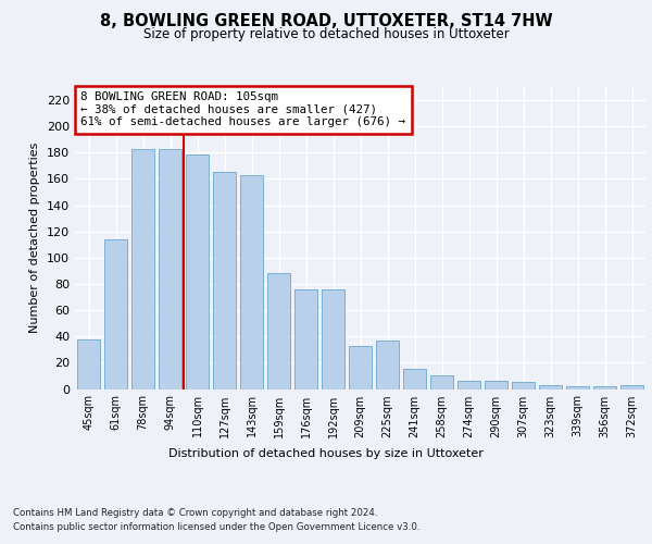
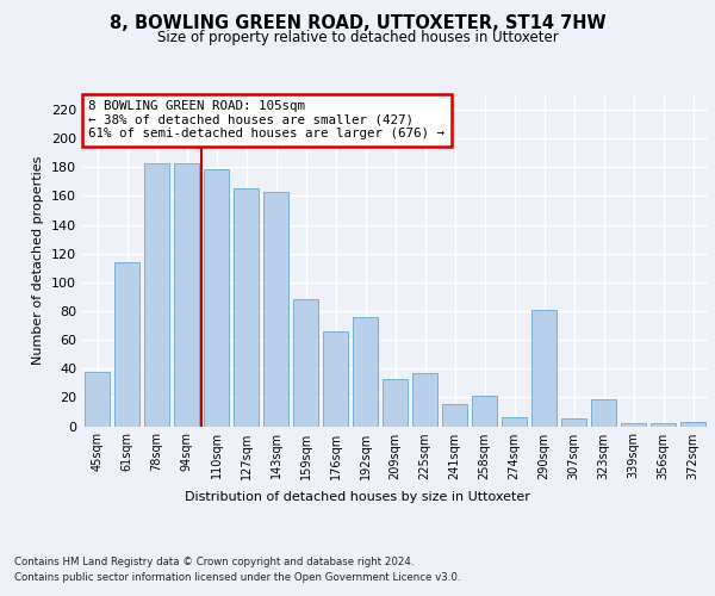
176sqm: 76 -> 66
258sqm: 10 -> 21
290sqm: 6 -> 81
323sqm: 3 -> 19
